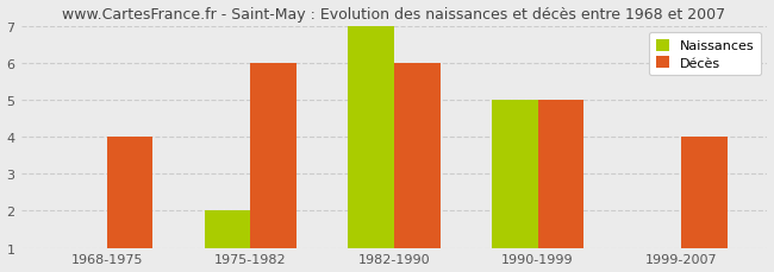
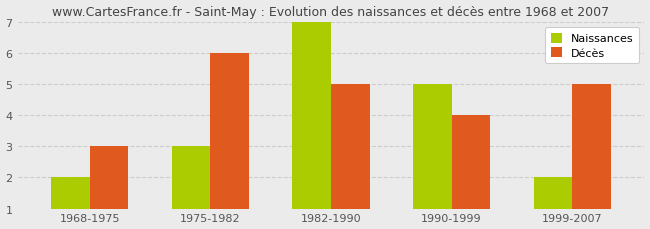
Naissances/1968-1975: 1 -> 2
Décès/1968-1975: 4 -> 3
Naissances/1975-1982: 2 -> 3
Décès/1982-1990: 6 -> 5
Décès/1990-1999: 5 -> 4
Naissances/1999-2007: 1 -> 2
Décès/1999-2007: 4 -> 5
